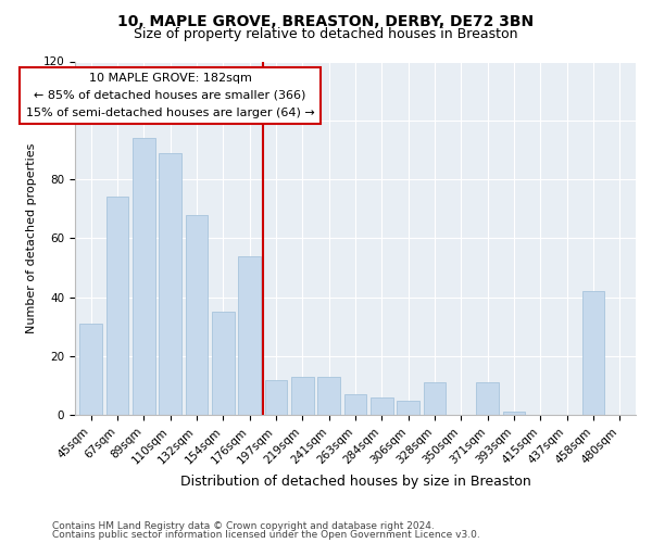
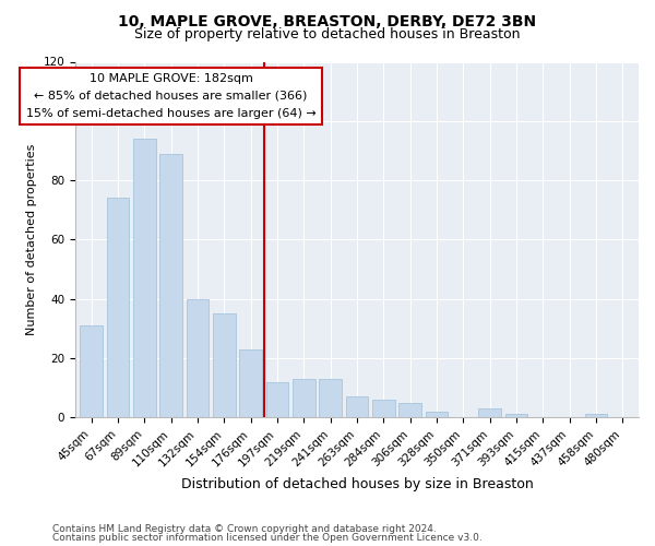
132sqm: 68 -> 40
176sqm: 54 -> 23
328sqm: 11 -> 2
371sqm: 11 -> 3
458sqm: 42 -> 1
